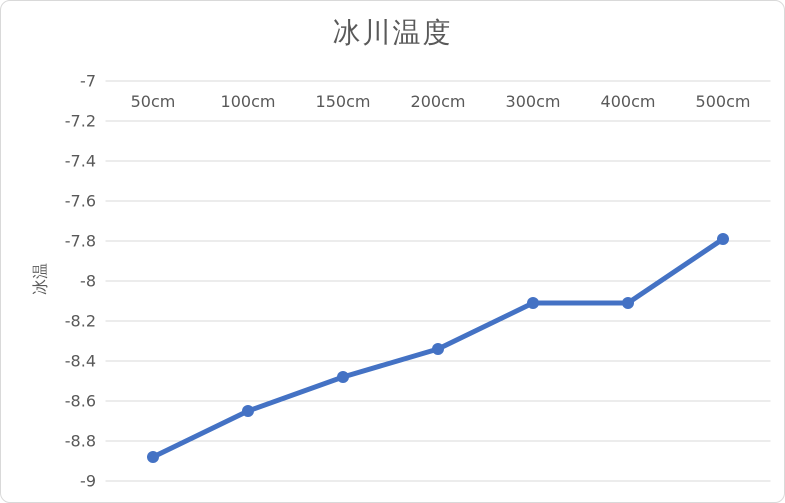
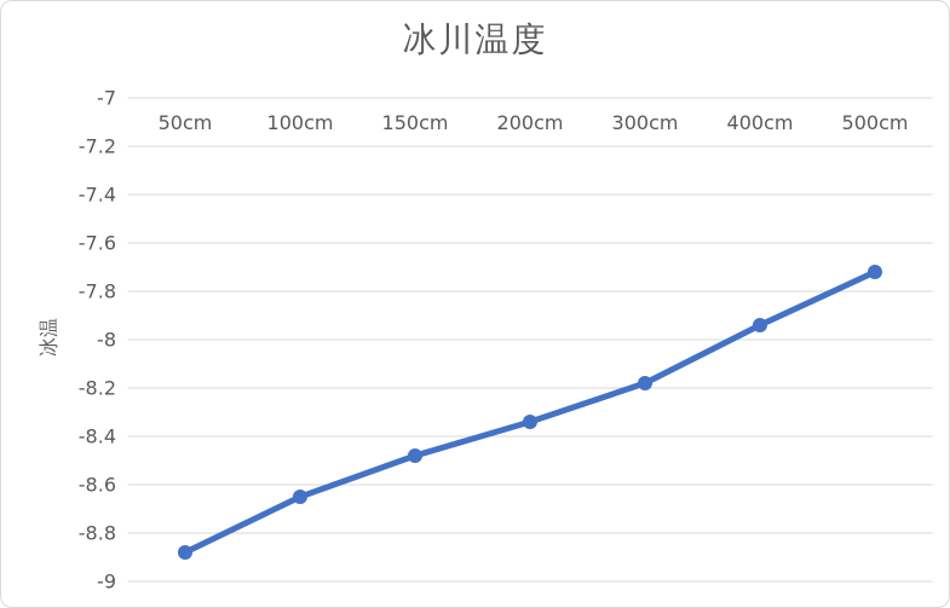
300cm: -8.11 -> -8.18
400cm: -8.11 -> -7.94
500cm: -7.79 -> -7.72
